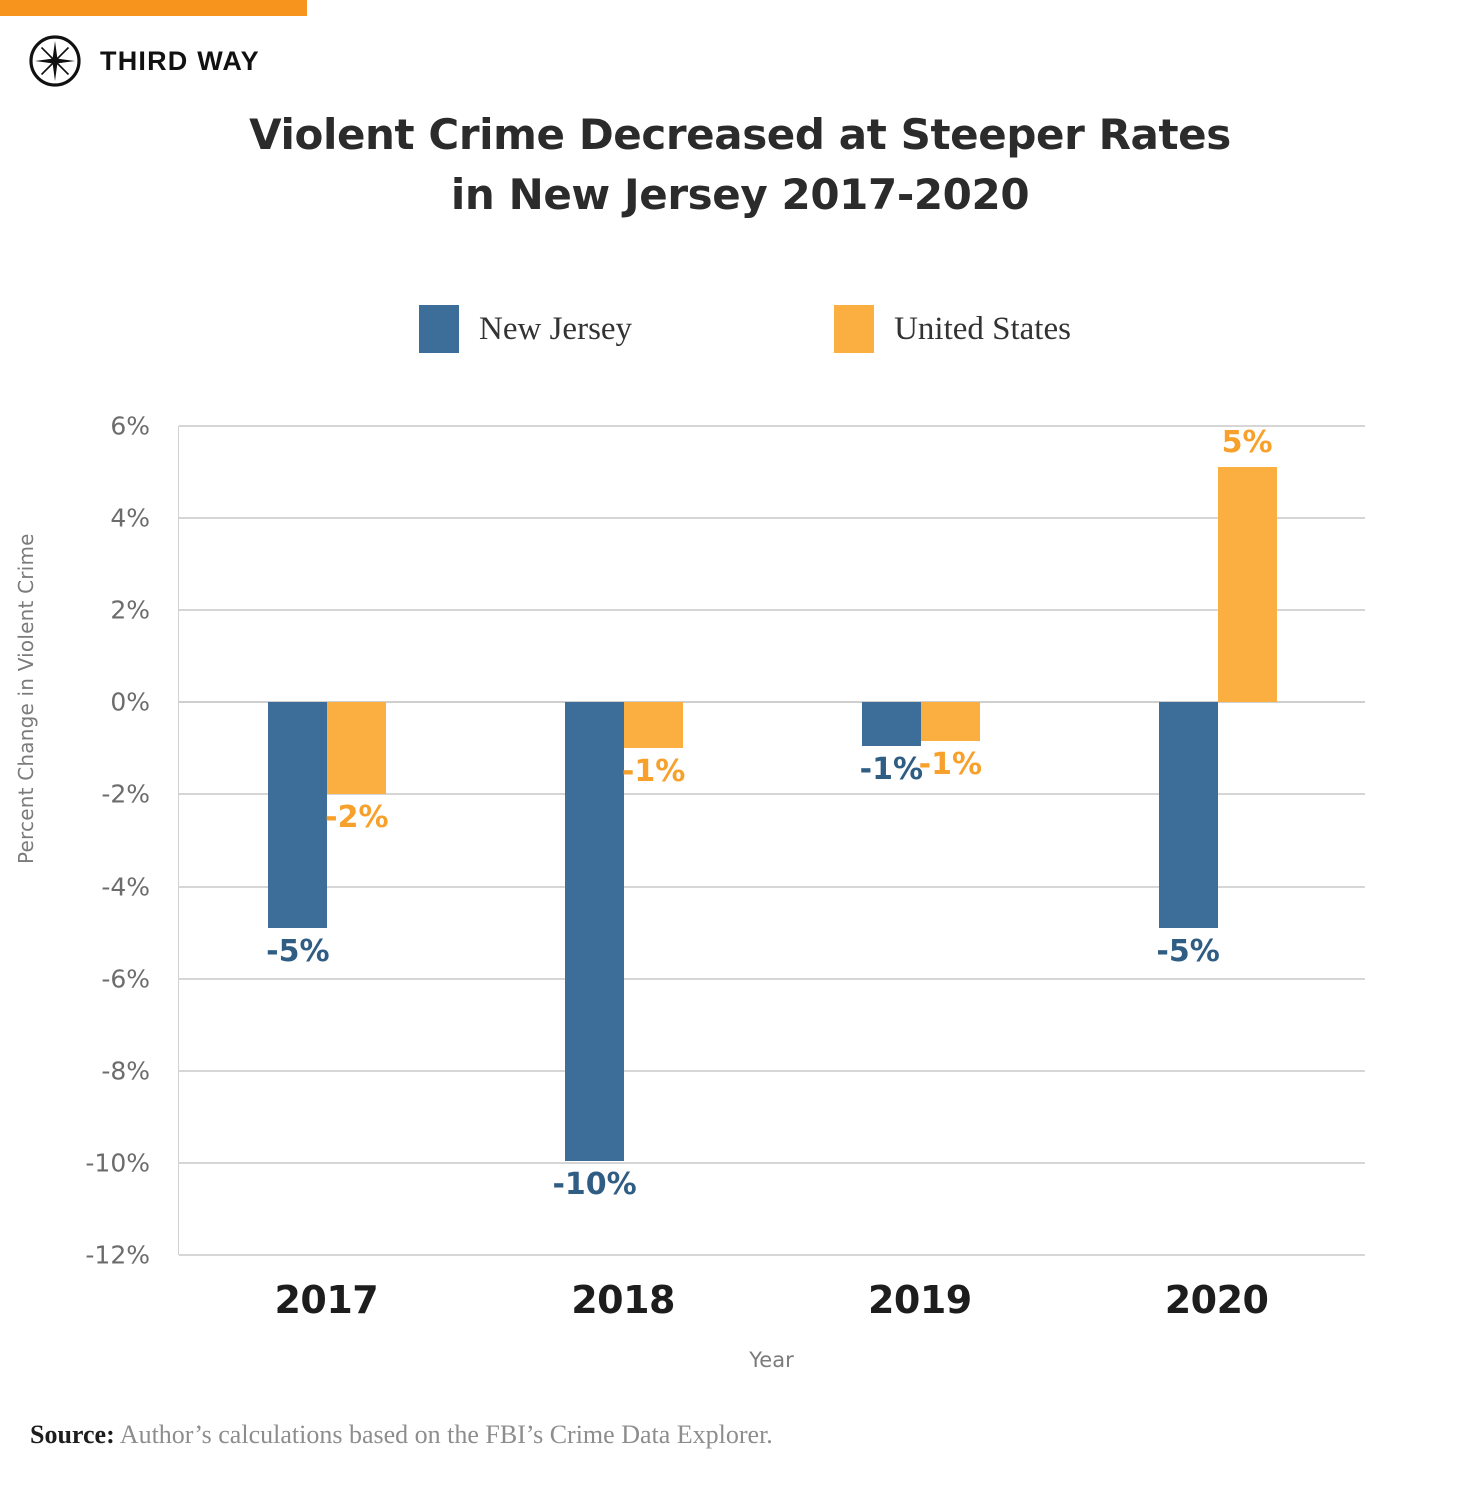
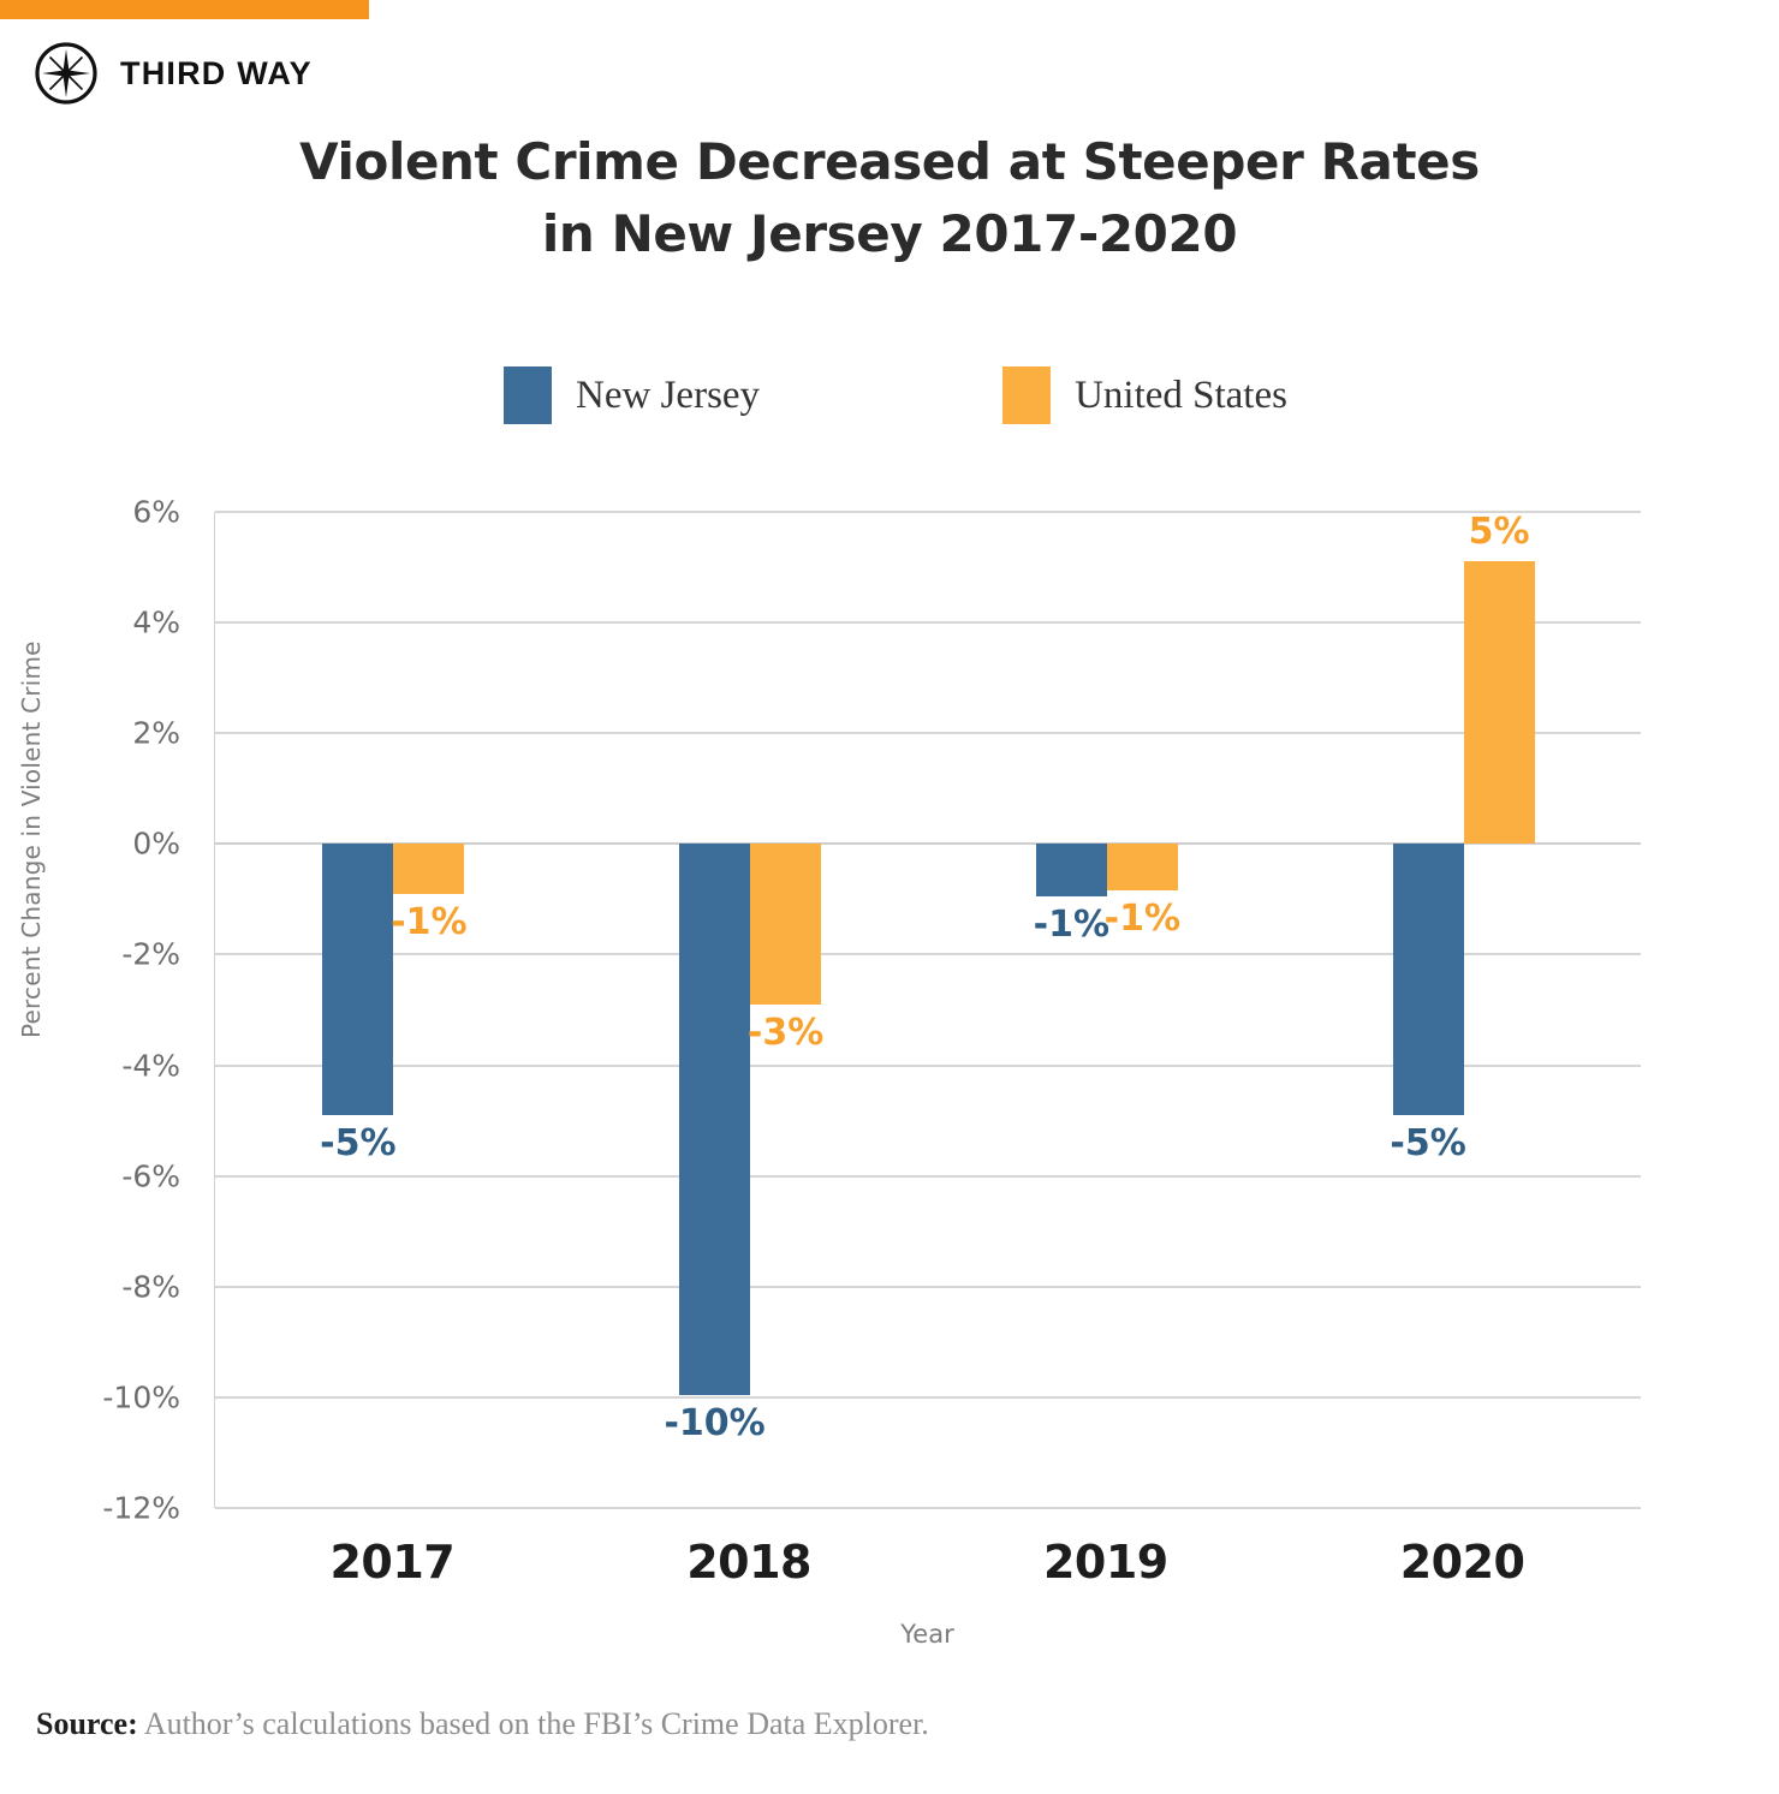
United States/2017: -2% -> -1%
United States/2018: -1% -> -3%
